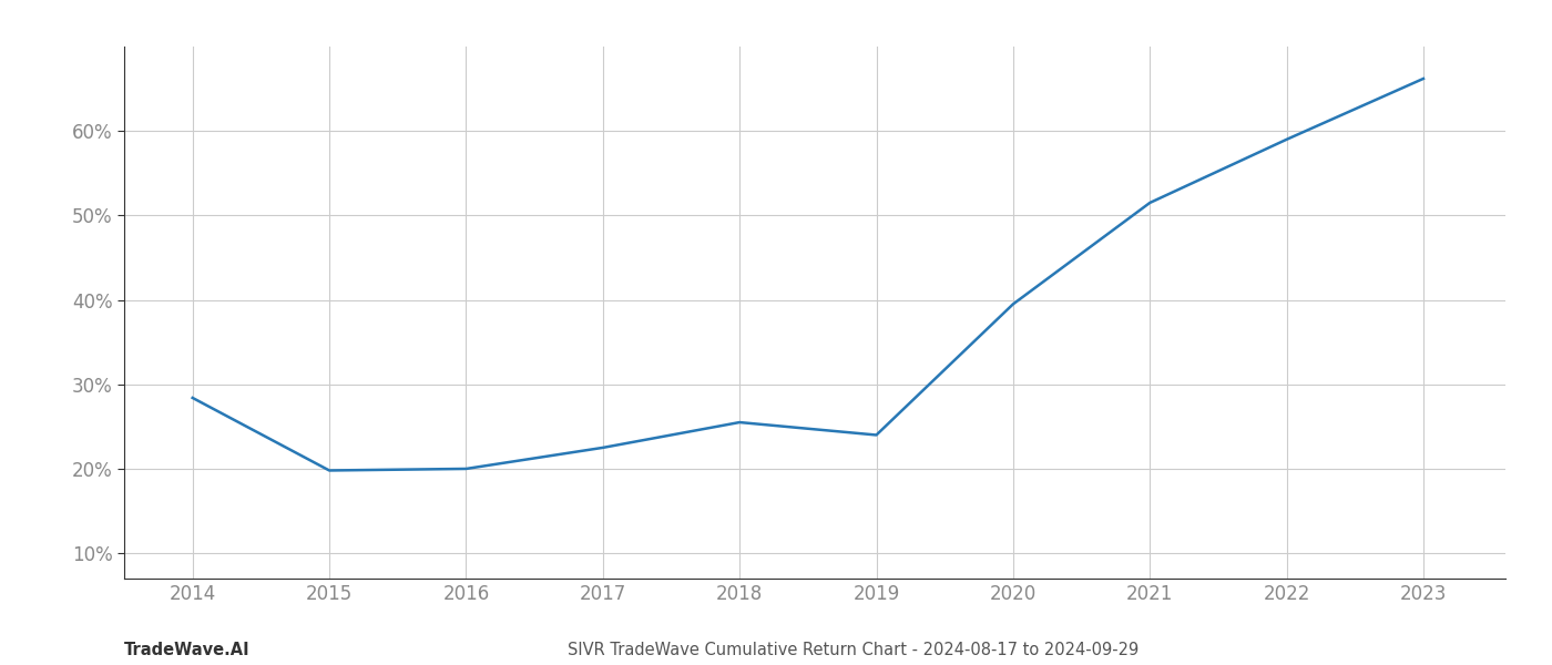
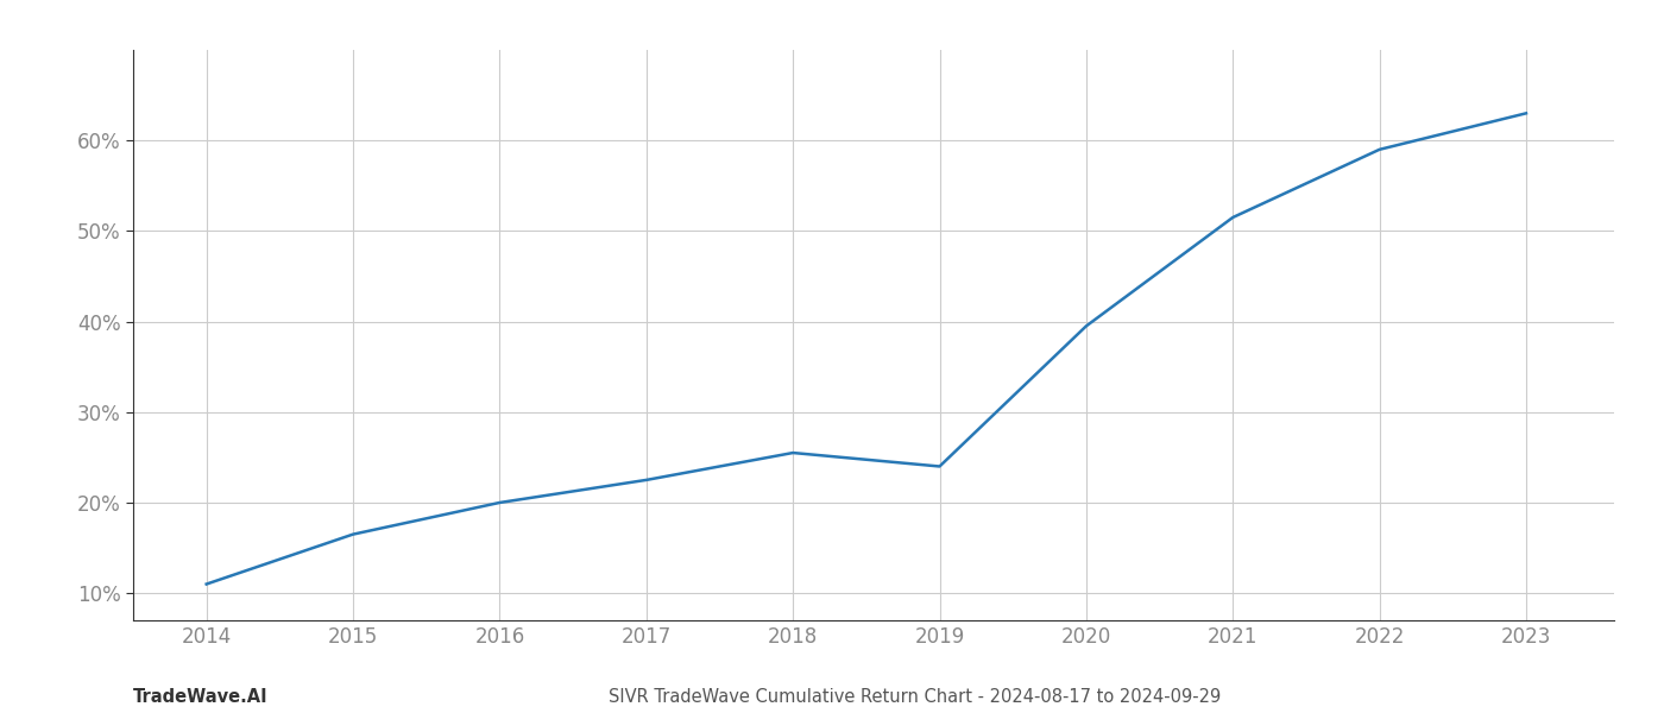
2014: 28.4% -> 11.0%
2015: 19.8% -> 16.5%
2023: 66.2% -> 63.0%
